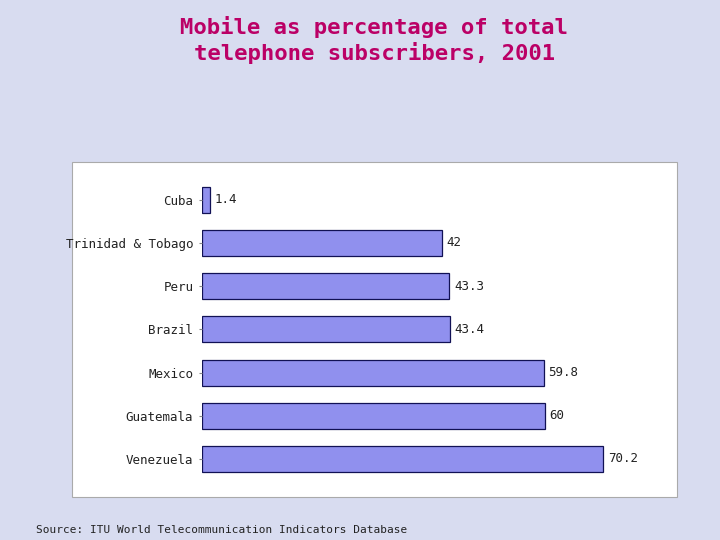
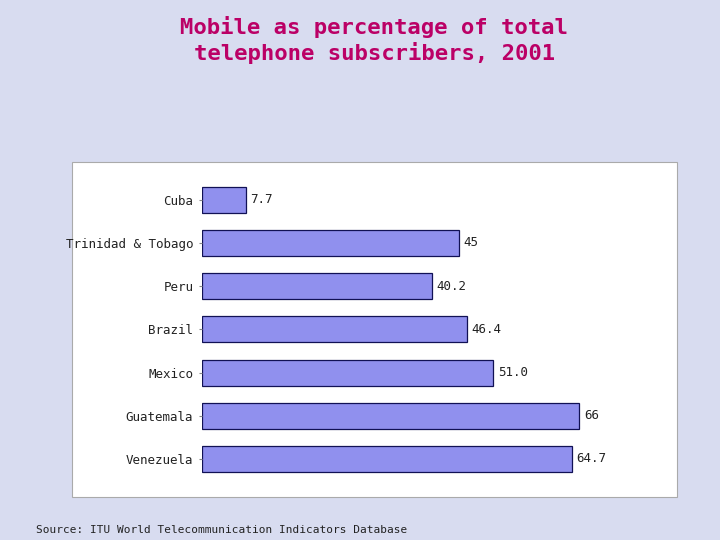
Cuba: 1.4 -> 7.7
Trinidad & Tobago: 42 -> 45
Peru: 43.3 -> 40.2
Brazil: 43.4 -> 46.4
Mexico: 59.8 -> 51.0
Guatemala: 60 -> 66
Venezuela: 70.2 -> 64.7
